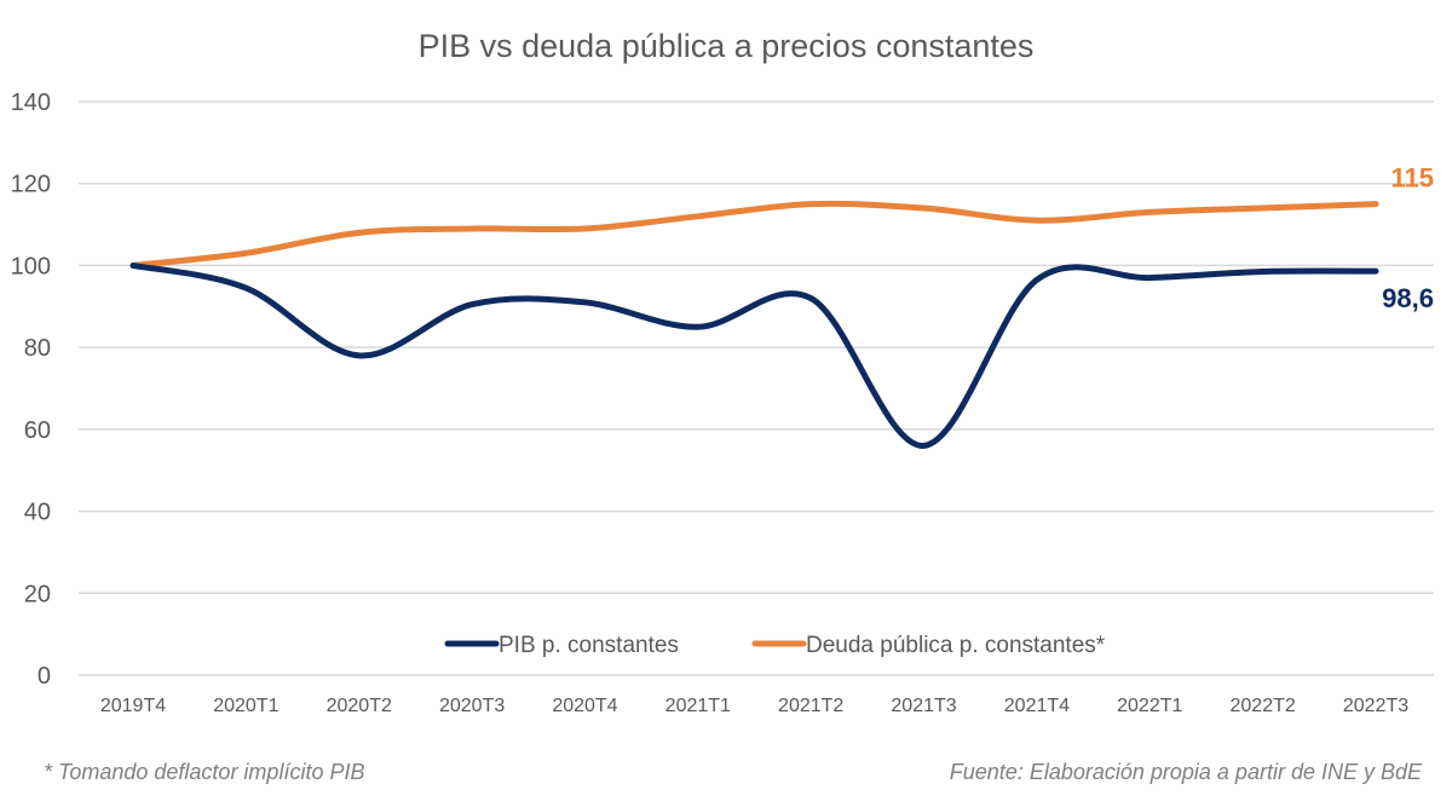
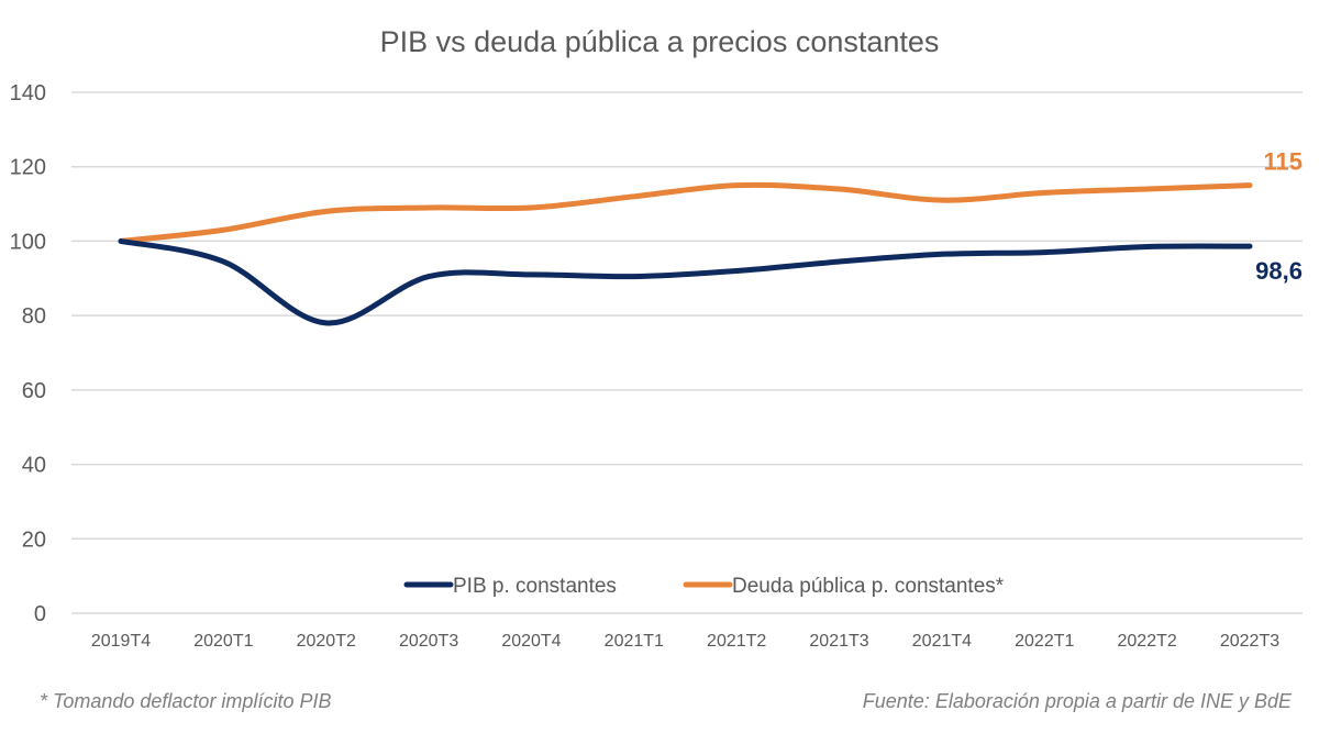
PIB p. constantes/2021T1: 85 -> 90
PIB p. constantes/2021T3: 56 -> 94
